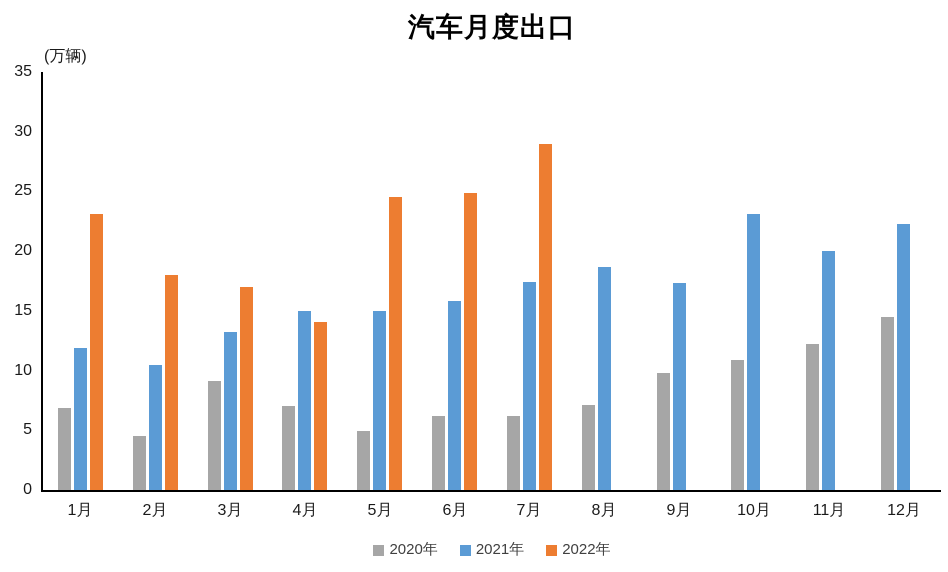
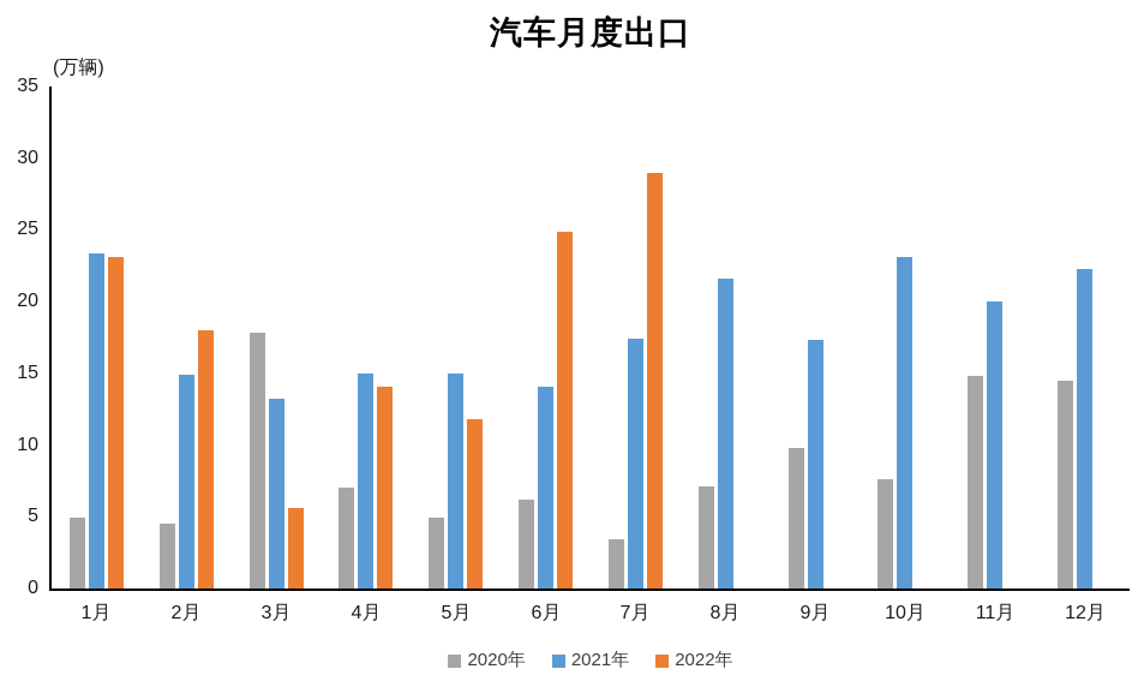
2020年/1月: 6.9 -> 4.9
2021年/1月: 11.9 -> 23.4
2021年/2月: 10.5 -> 14.9
2020年/3月: 9.1 -> 17.8
2022年/3月: 17.0 -> 5.6
2022年/5月: 24.5 -> 11.8
2021年/6月: 15.8 -> 14.1
2020年/7月: 6.2 -> 3.4
2021年/8月: 18.7 -> 21.6
2020年/10月: 10.9 -> 7.6
2020年/11月: 12.2 -> 14.8
